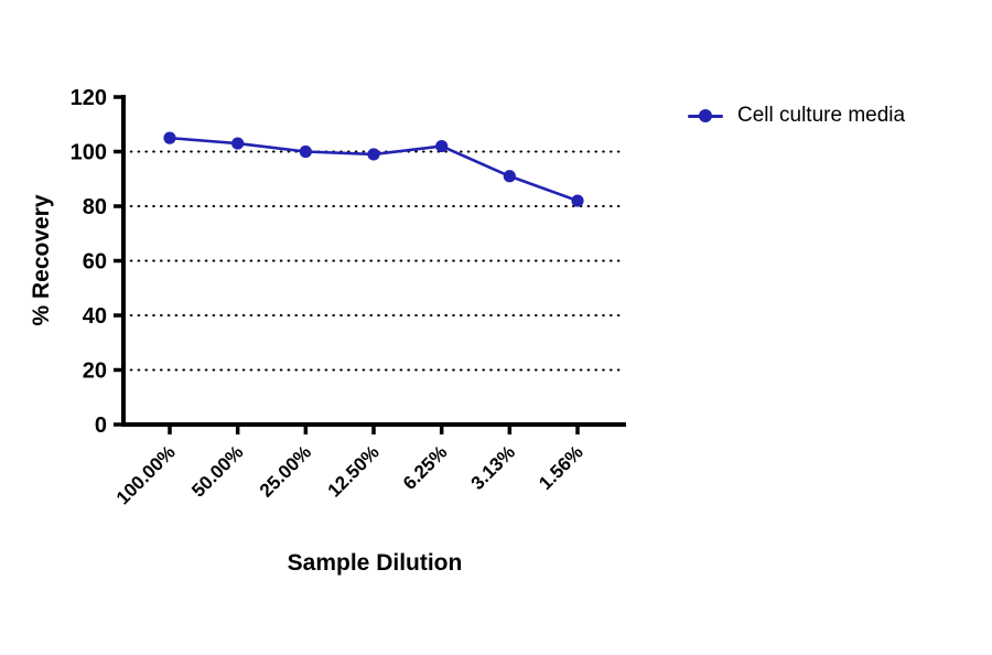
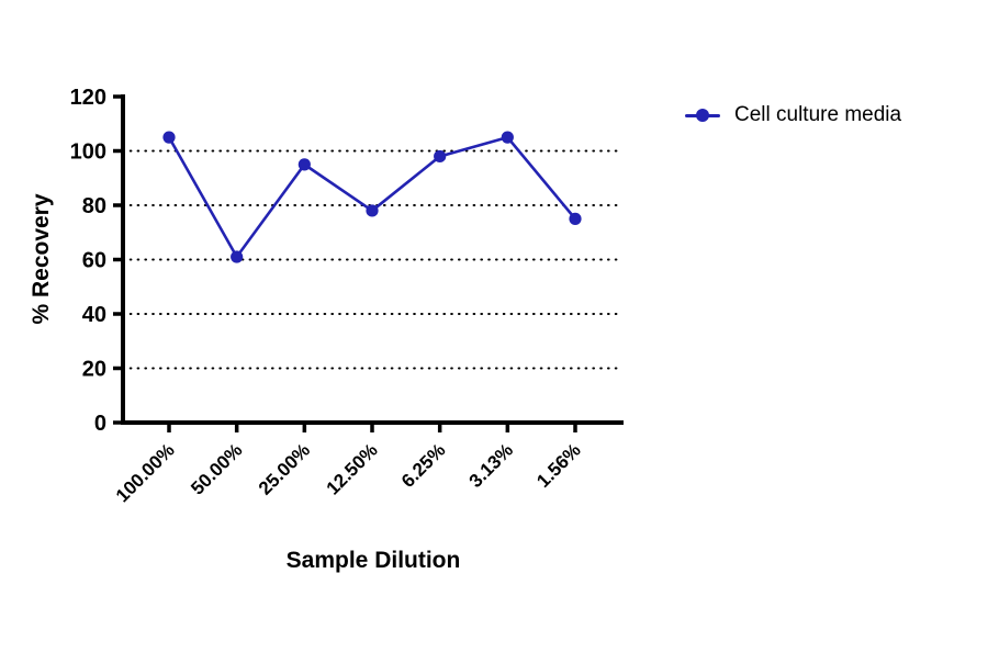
50.00%: 103 -> 61
25.00%: 100 -> 95
12.50%: 99 -> 78
6.25%: 102 -> 98
3.13%: 91 -> 105
1.56%: 82 -> 75
